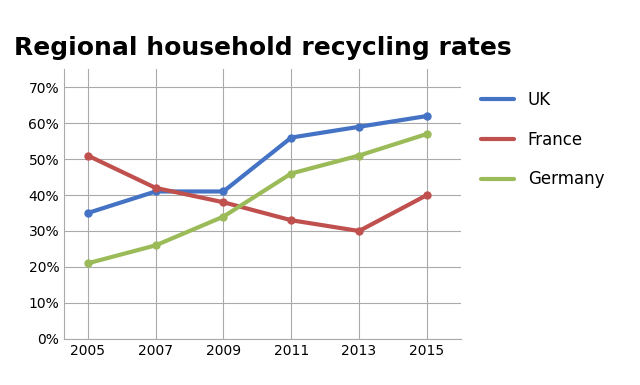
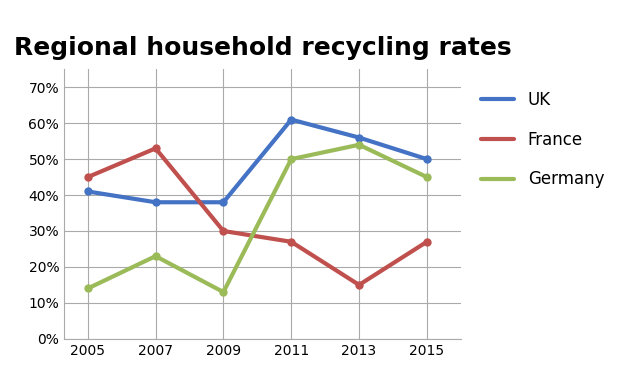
UK/2005: 35% -> 41%
France/2005: 51% -> 45%
Germany/2005: 21% -> 14%
UK/2007: 41% -> 38%
France/2007: 42% -> 53%
Germany/2007: 26% -> 23%
UK/2009: 41% -> 38%
France/2009: 38% -> 30%
Germany/2009: 34% -> 13%
UK/2011: 56% -> 61%
France/2011: 33% -> 27%
Germany/2011: 46% -> 50%
UK/2013: 59% -> 56%
France/2013: 30% -> 15%
Germany/2013: 51% -> 54%
UK/2015: 62% -> 50%
France/2015: 40% -> 27%
Germany/2015: 57% -> 45%
